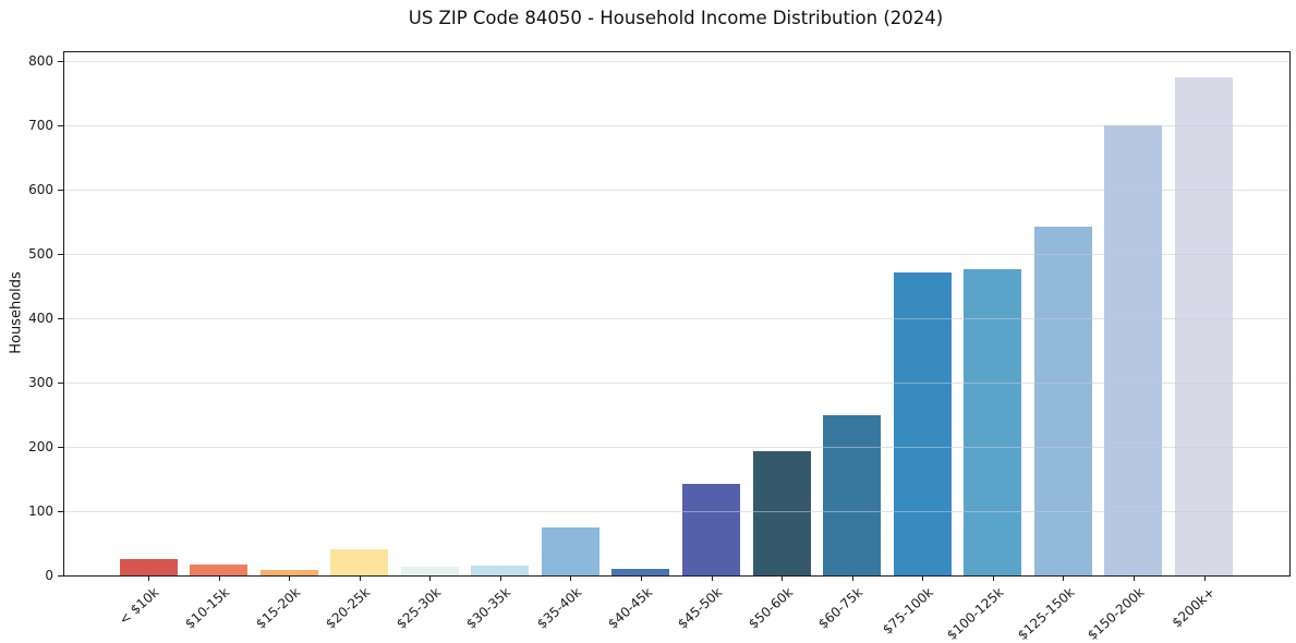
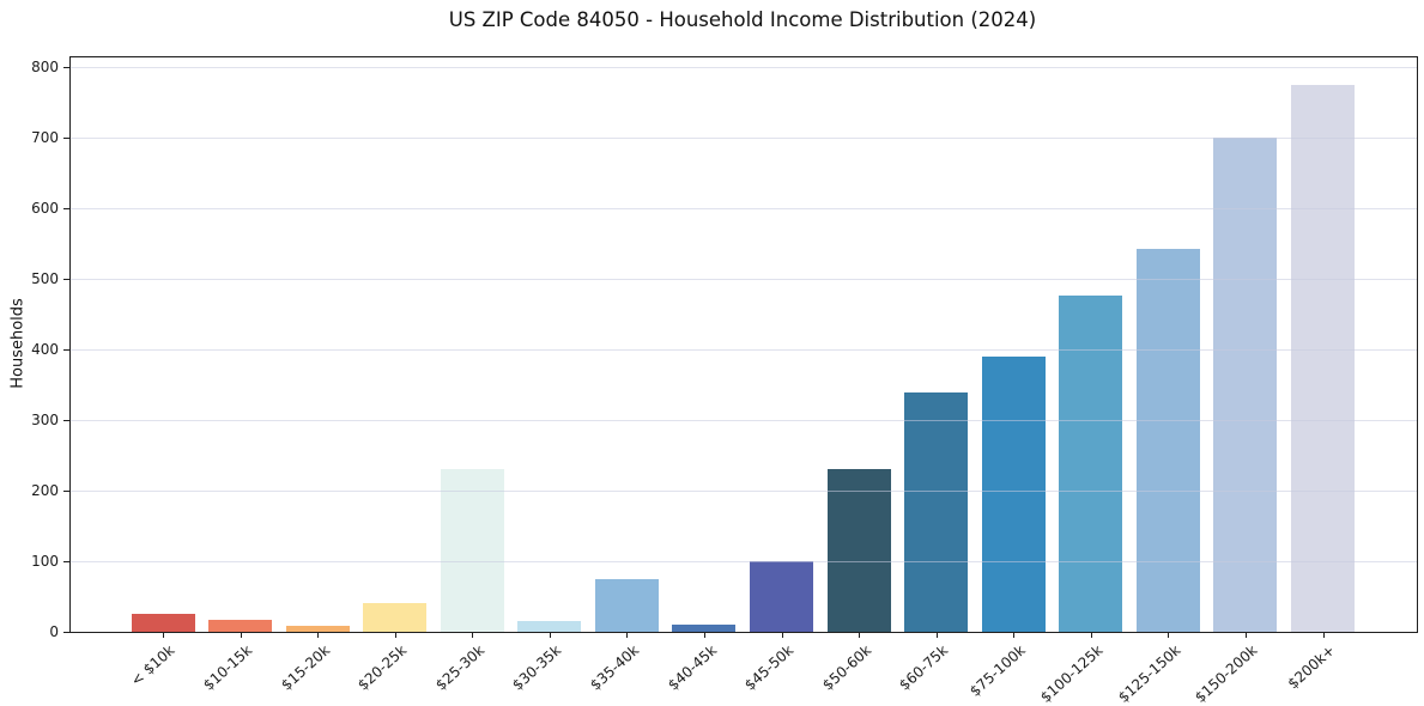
$25-30k: 10 -> 230
$45-50k: 140 -> 100
$50-60k: 190 -> 230
$60-75k: 250 -> 340
$75-100k: 470 -> 390
